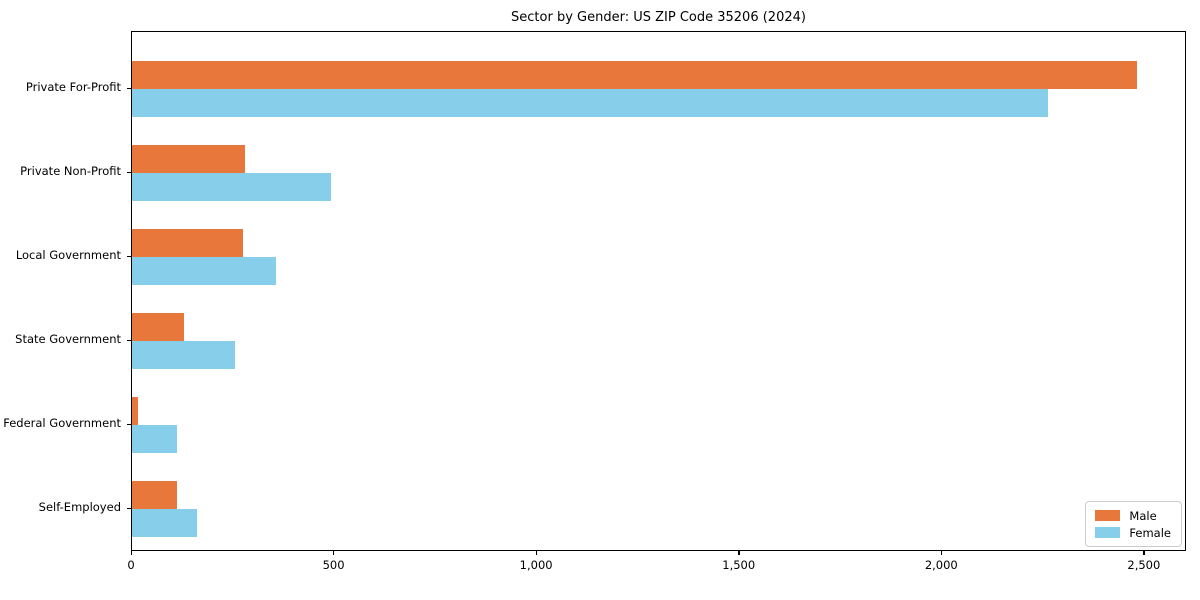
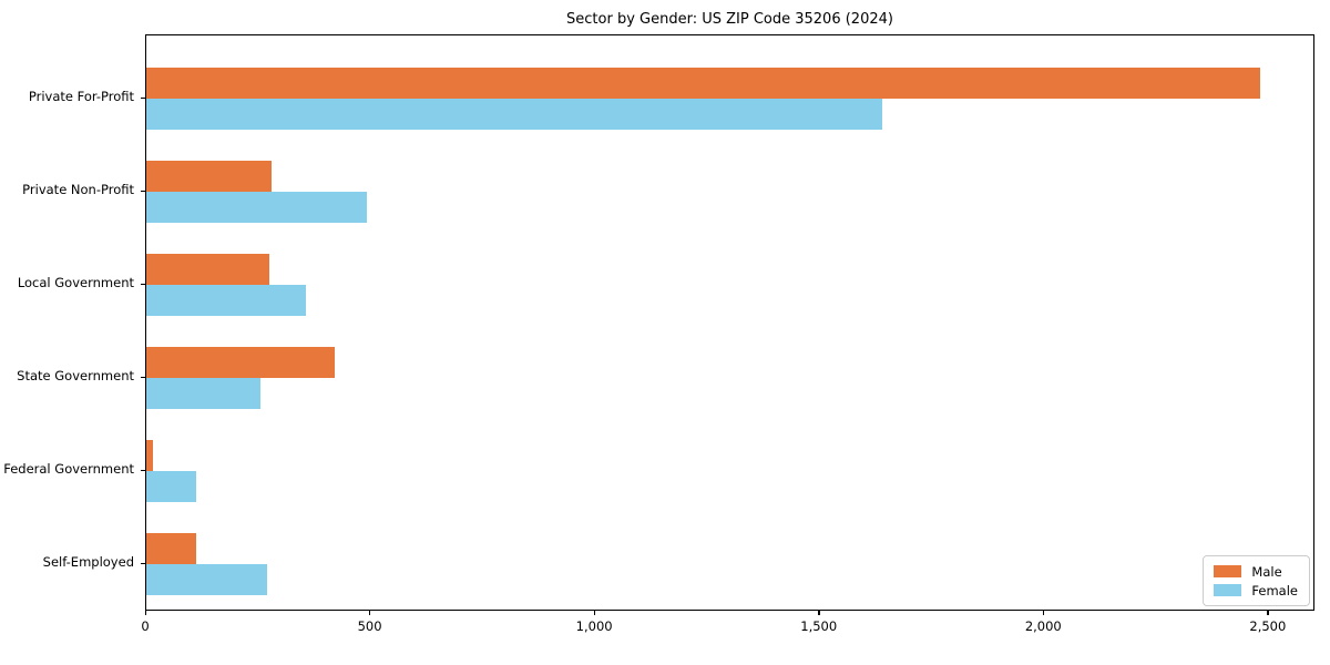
Female/Private For-Profit: 2260 -> 1640
Male/State Government: 130 -> 420
Female/Self-Employed: 160 -> 270
